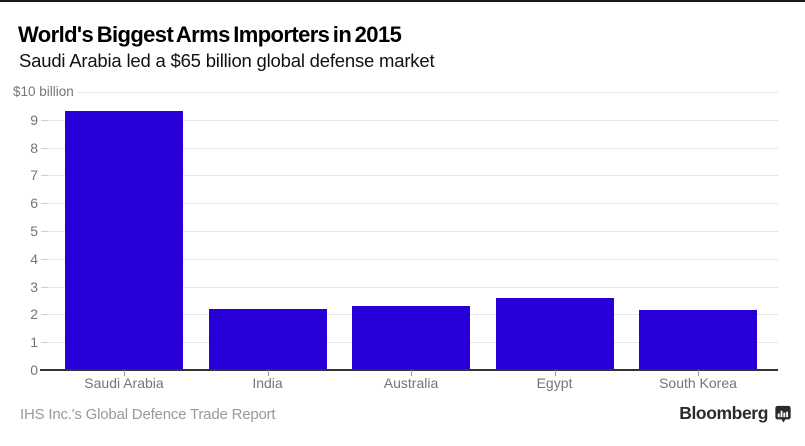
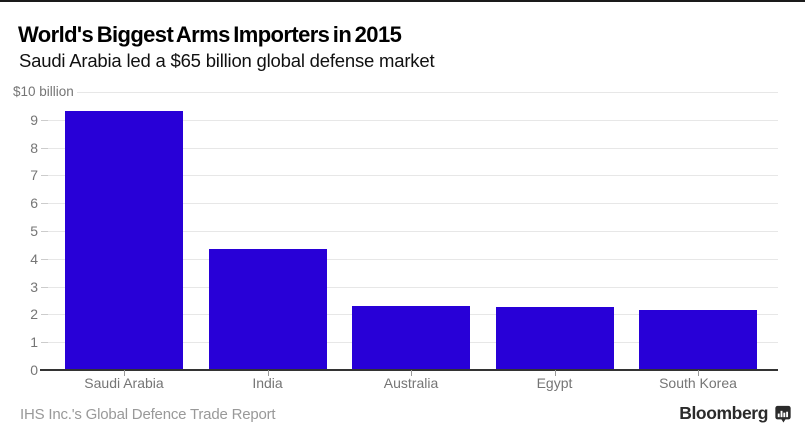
India: 2.2 -> 4.3
Egypt: 2.6 -> 2.2
